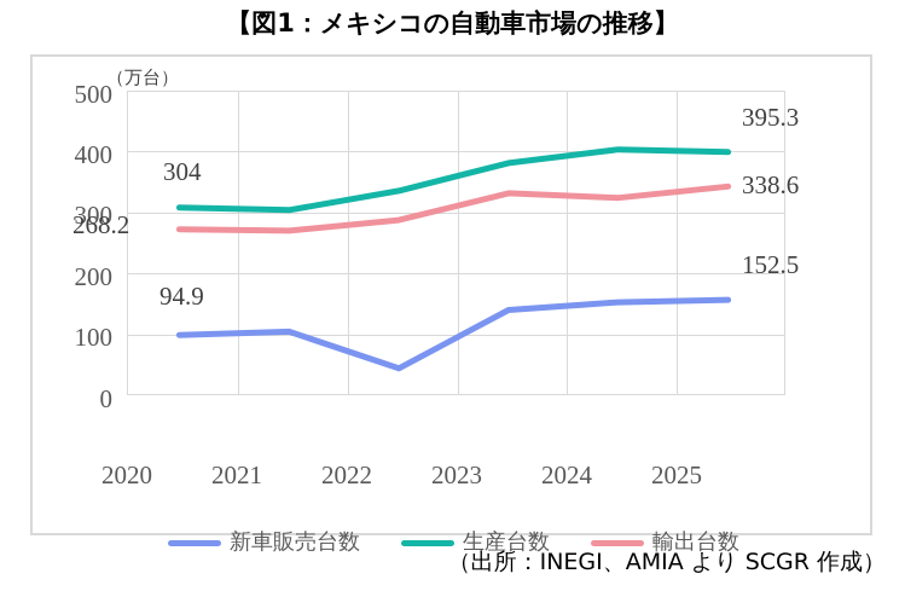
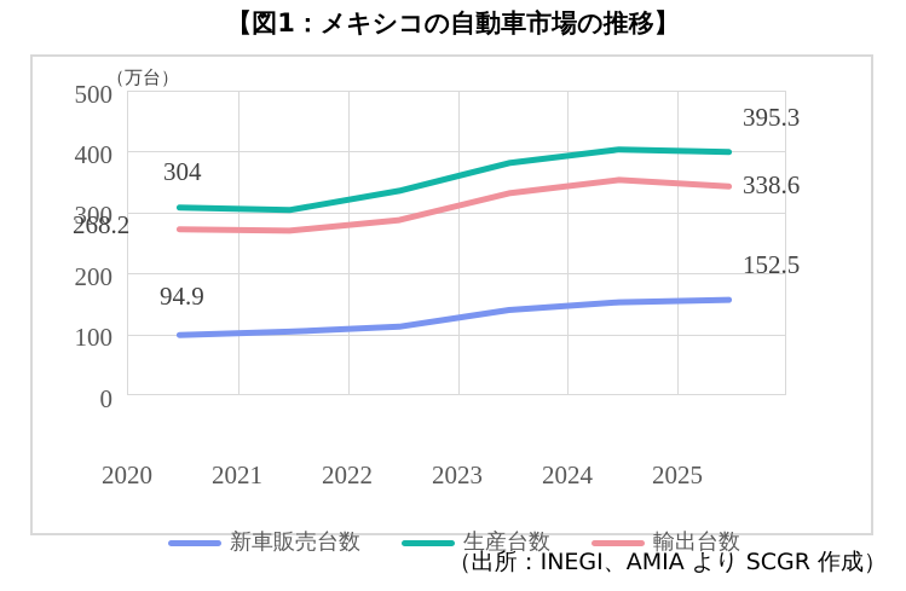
新車販売台数/2022: 40 -> 110
輸出台数/2024: 320 -> 350
